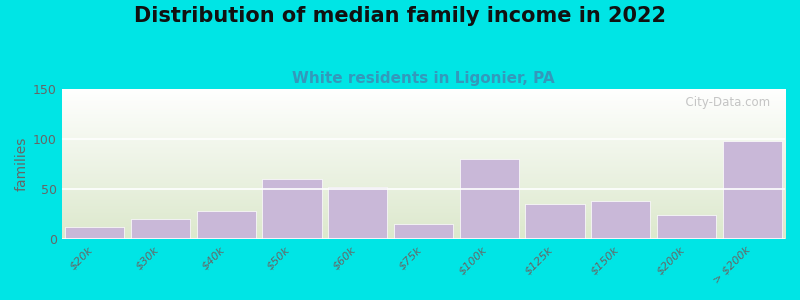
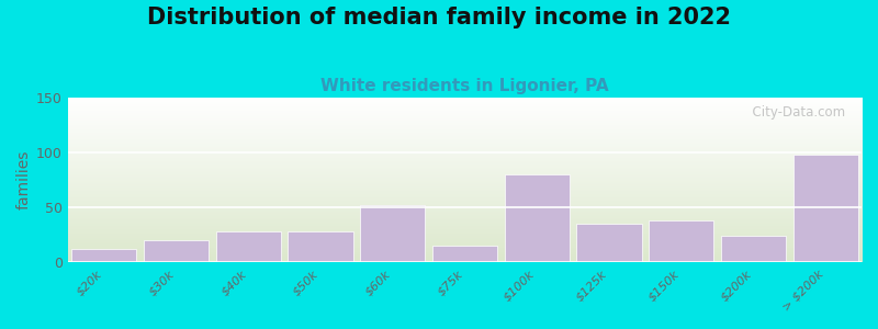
$50k: 60 -> 28
